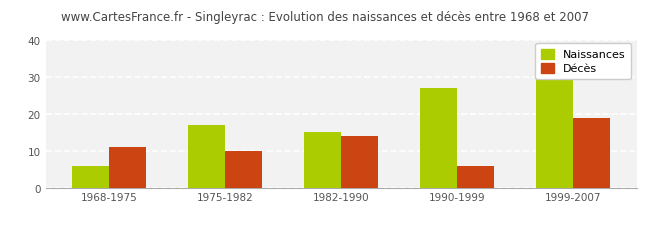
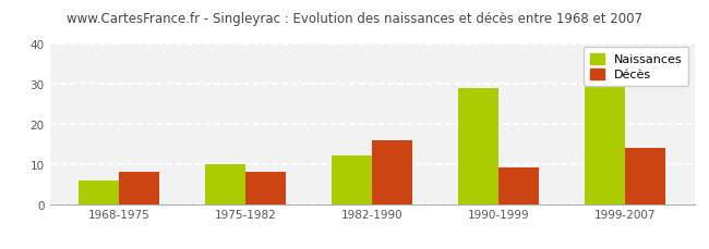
Décès/1968-1975: 11 -> 8
Naissances/1975-1982: 17 -> 10
Décès/1975-1982: 10 -> 8
Naissances/1982-1990: 15 -> 12
Décès/1982-1990: 14 -> 16
Naissances/1990-1999: 27 -> 29
Décès/1990-1999: 6 -> 9
Décès/1999-2007: 19 -> 14
